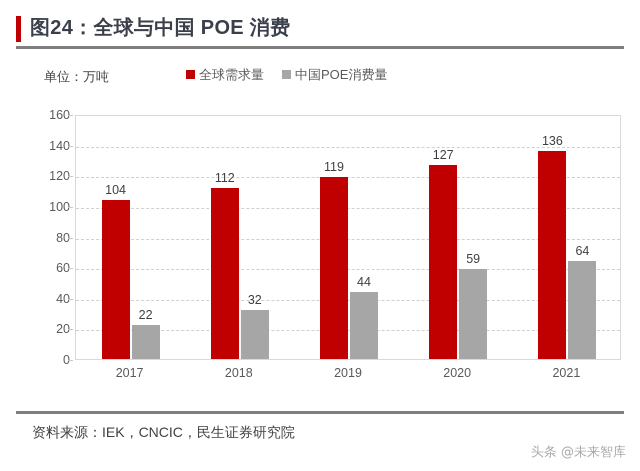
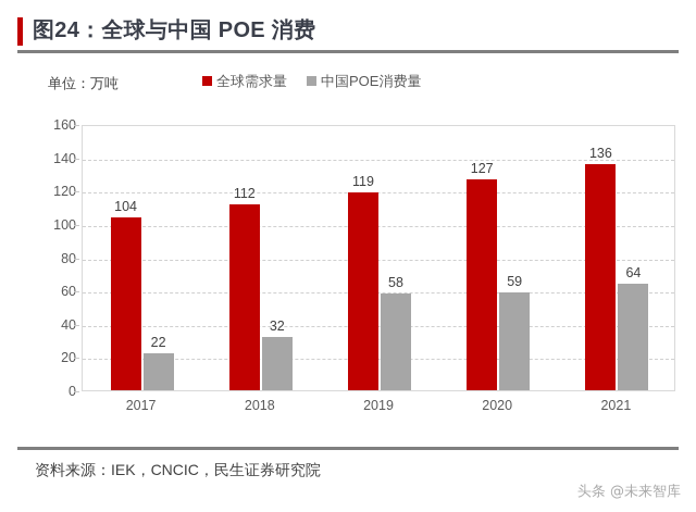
中国POE消费量/2019: 44 -> 58
